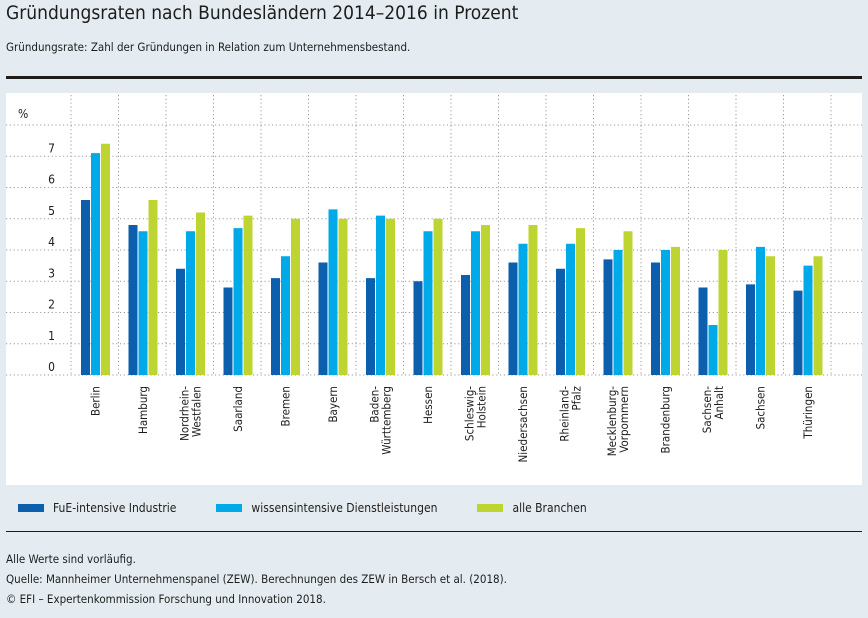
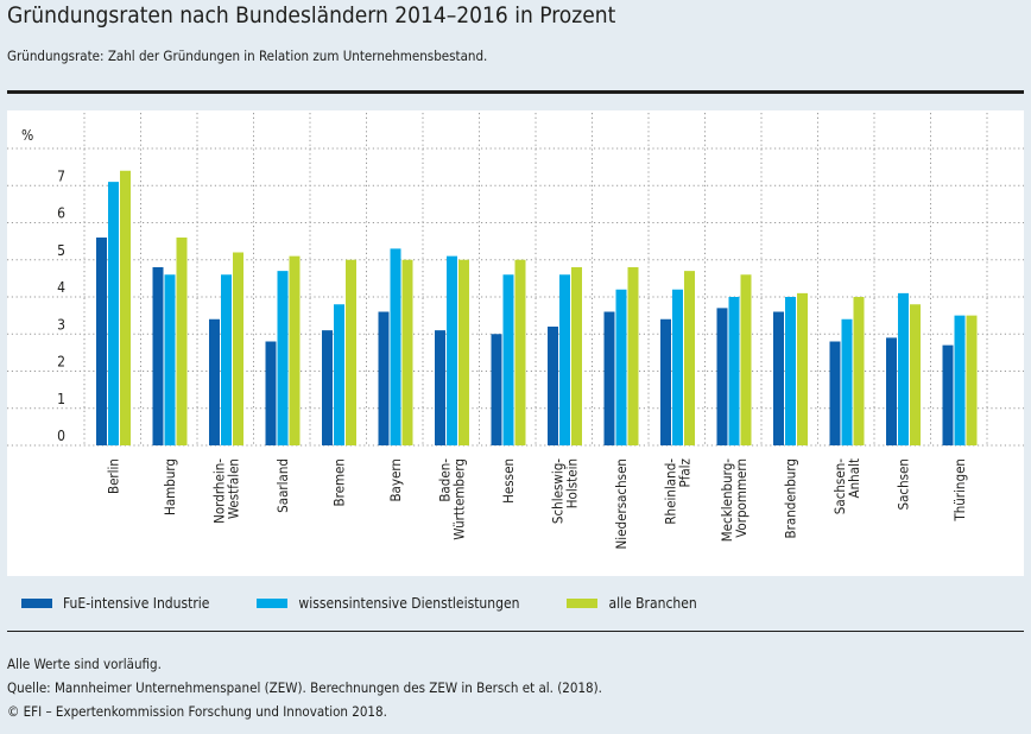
wissensintensive Dienstleistungen/Sachsen- Anhalt: 1.6 -> 3.4
alle Branchen/Thüringen: 3.8 -> 3.5
